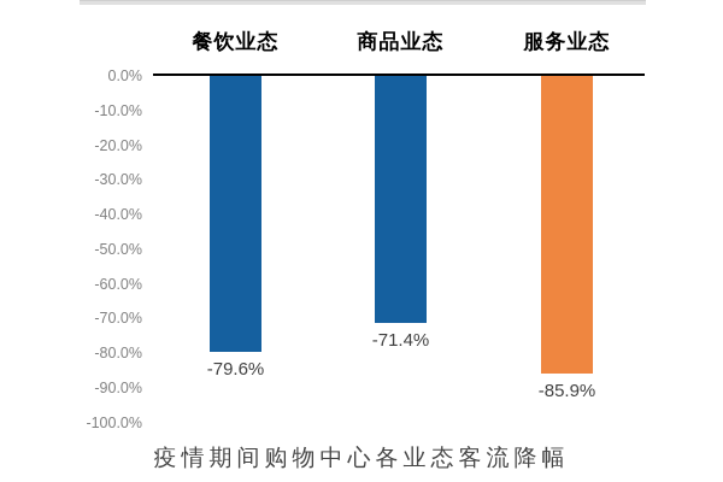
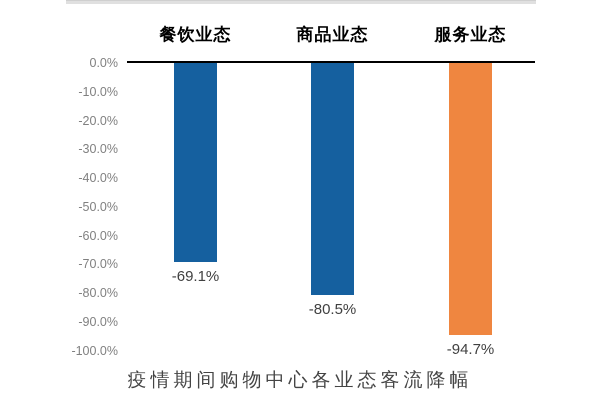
餐饮业态: -79.6% -> -69.1%
商品业态: -71.4% -> -80.5%
服务业态: -85.9% -> -94.7%
